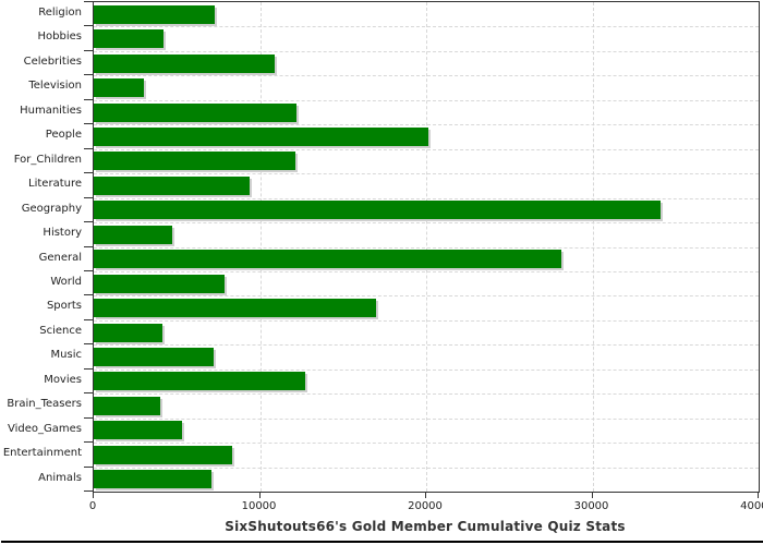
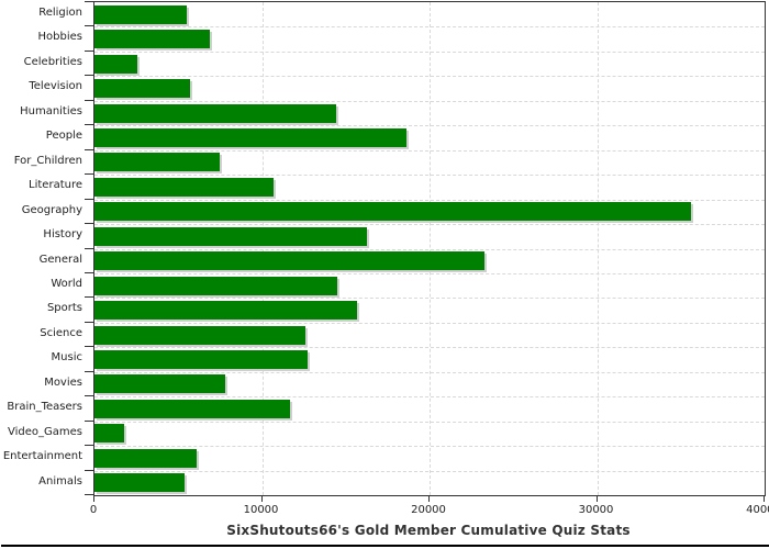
Religion: 7300 -> 5500
Hobbies: 4200 -> 6900
Celebrities: 10900 -> 2500
Television: 3000 -> 5700
Humanities: 12200 -> 14400
People: 20100 -> 18600
For_Children: 12100 -> 7500
Literature: 9400 -> 10700
Geography: 34100 -> 35600
History: 4700 -> 16300
General: 28100 -> 23300
World: 7900 -> 14500
Sports: 17000 -> 15600
Science: 4100 -> 12600
Music: 7200 -> 12700
Movies: 12700 -> 7800
Brain_Teasers: 4000 -> 11700
Video_Games: 5300 -> 1700
Entertainment: 8300 -> 6100
Animals: 7100 -> 5400
